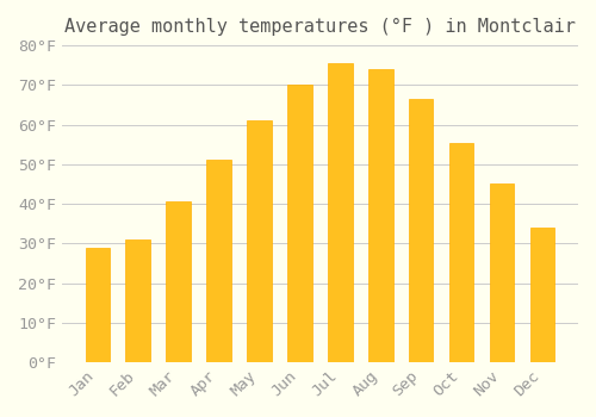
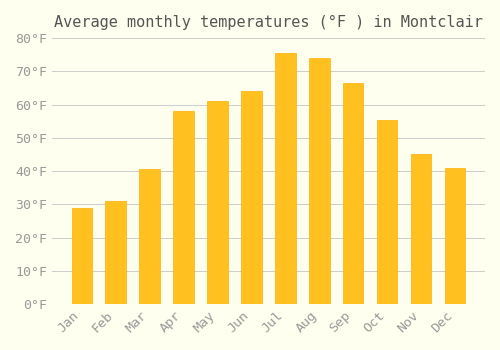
Apr: 51.0°F -> 58.0°F
Jun: 70.0°F -> 64.0°F
Dec: 34.0°F -> 41.0°F
